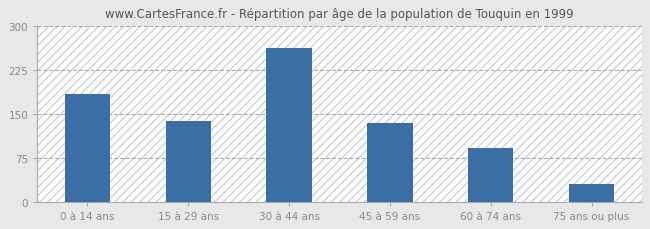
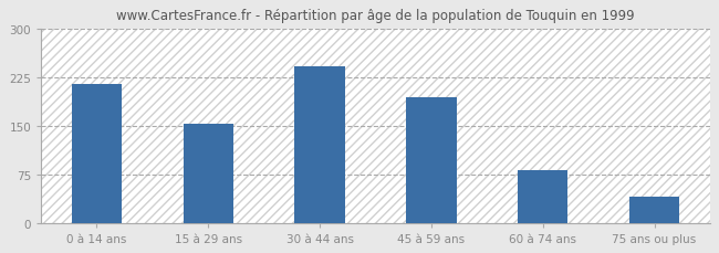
0 à 14 ans: 184 -> 215
15 à 29 ans: 138 -> 152
30 à 44 ans: 262 -> 242
45 à 59 ans: 134 -> 193
60 à 74 ans: 92 -> 82
75 ans ou plus: 30 -> 40
